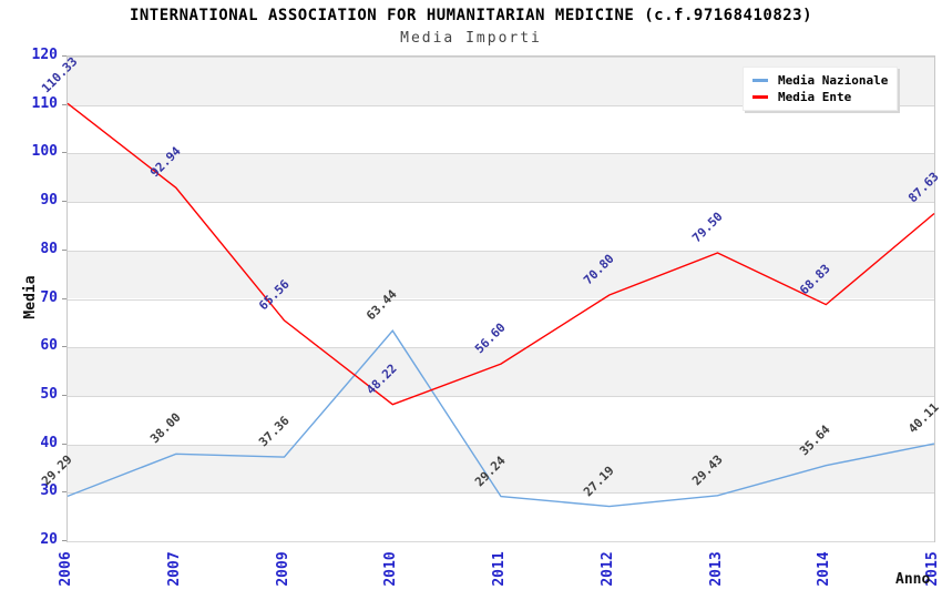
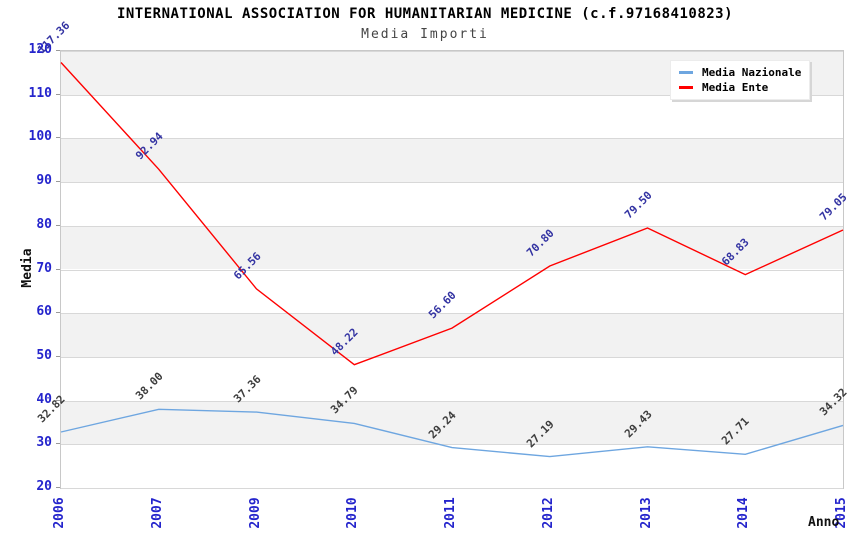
Media Nazionale/2006: 29.29 -> 32.82
Media Ente/2006: 110.33 -> 117.36
Media Nazionale/2010: 63.44 -> 34.79
Media Nazionale/2014: 35.64 -> 27.71
Media Nazionale/2015: 40.11 -> 34.32
Media Ente/2015: 87.63 -> 79.05
